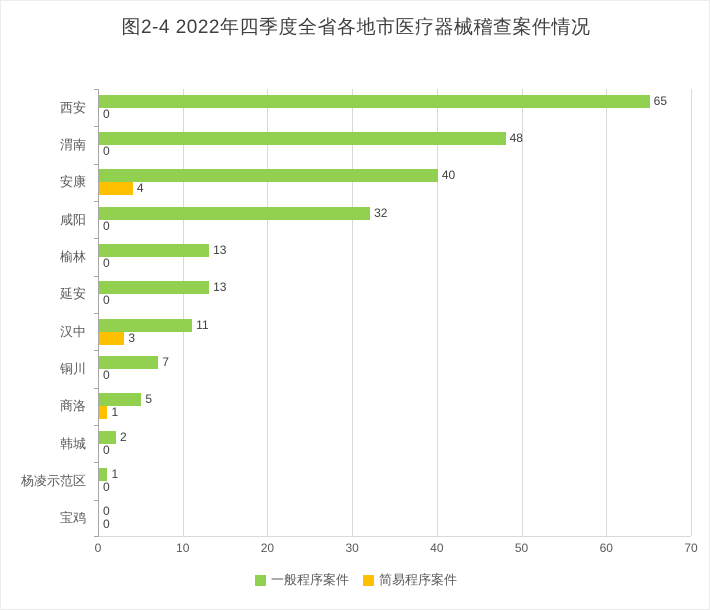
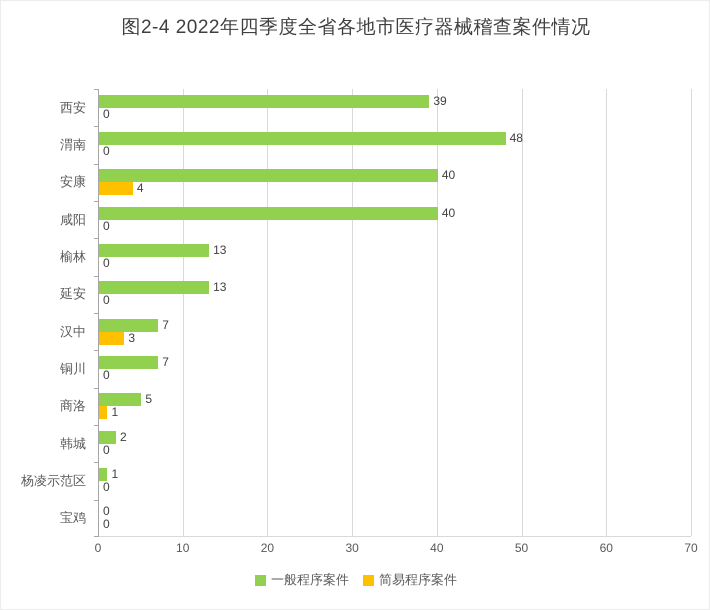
一般程序案件/西安: 65 -> 39
一般程序案件/咸阳: 32 -> 40
一般程序案件/汉中: 11 -> 7
